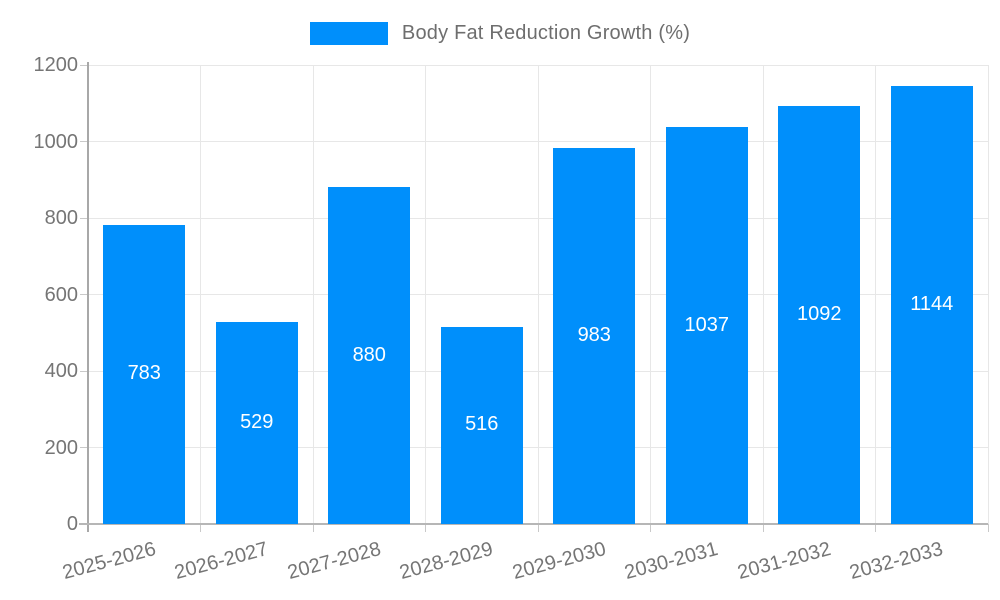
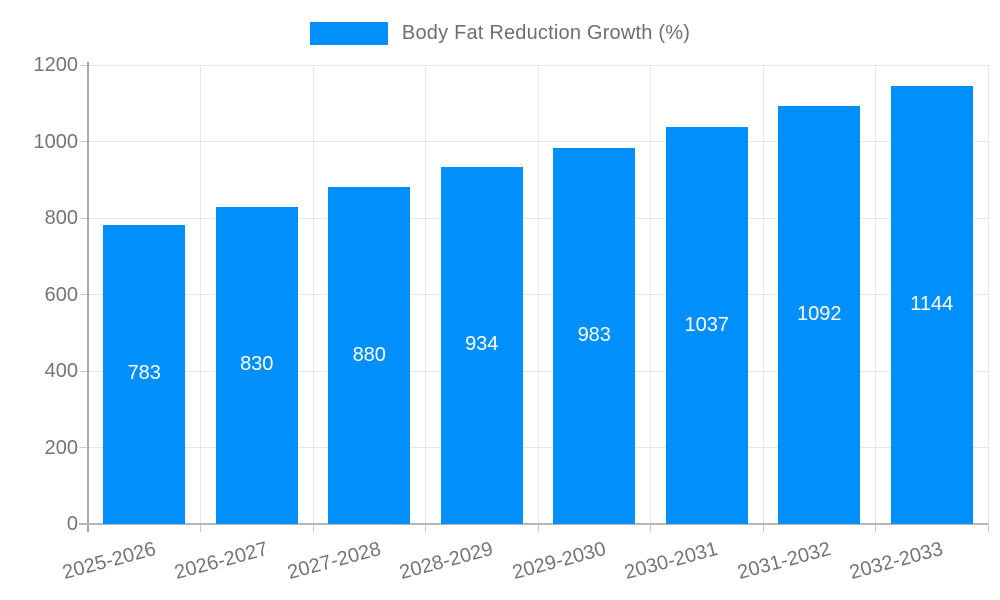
2026-2027: 529 -> 830
2028-2029: 516 -> 934
